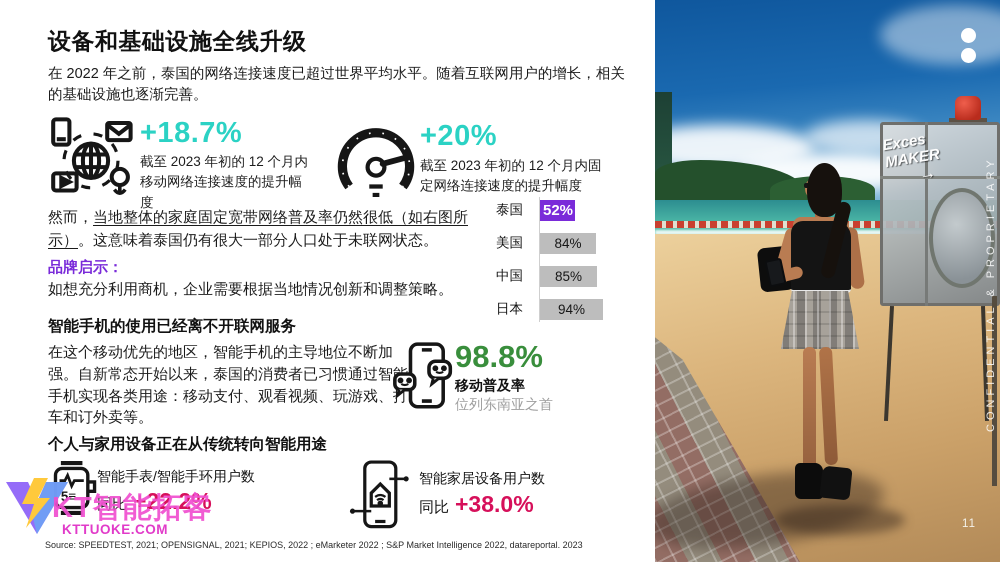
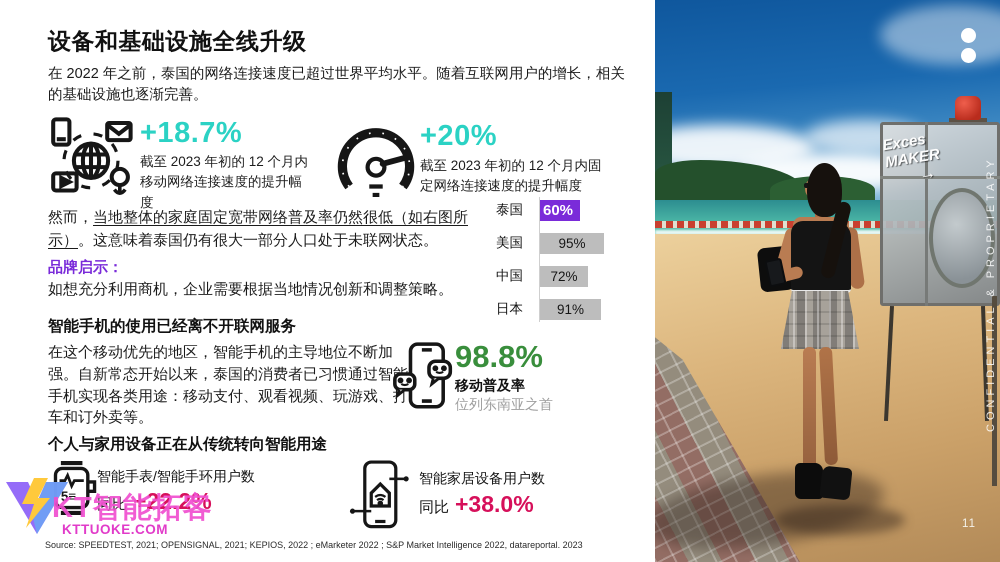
泰国: 52% -> 60%
美国: 84% -> 95%
中国: 85% -> 72%
日本: 94% -> 91%
